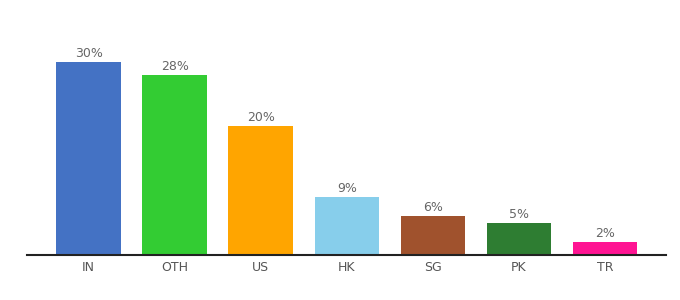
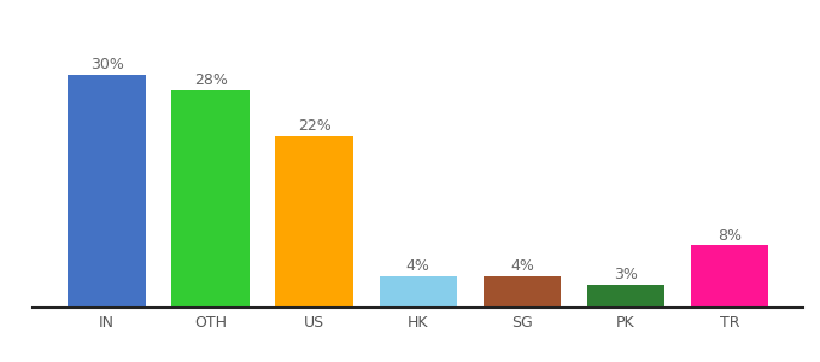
US: 20% -> 22%
HK: 9% -> 4%
SG: 6% -> 4%
PK: 5% -> 3%
TR: 2% -> 8%
